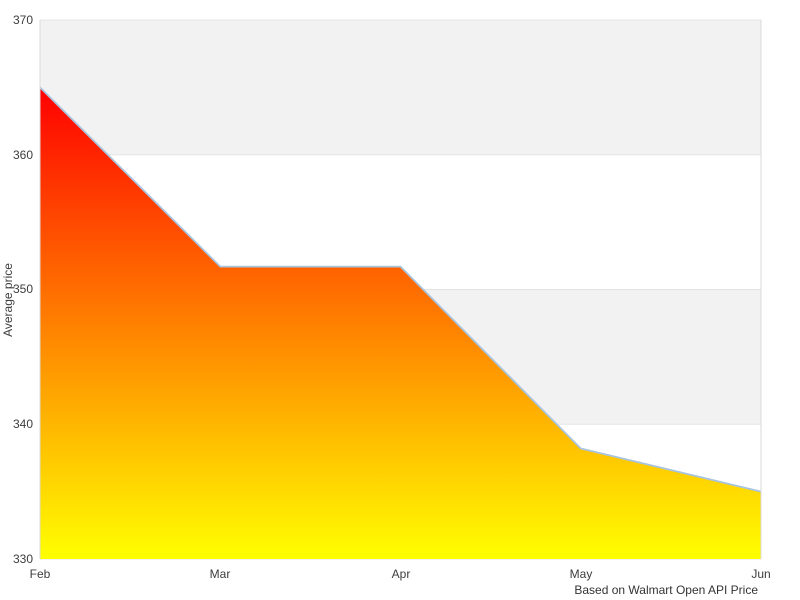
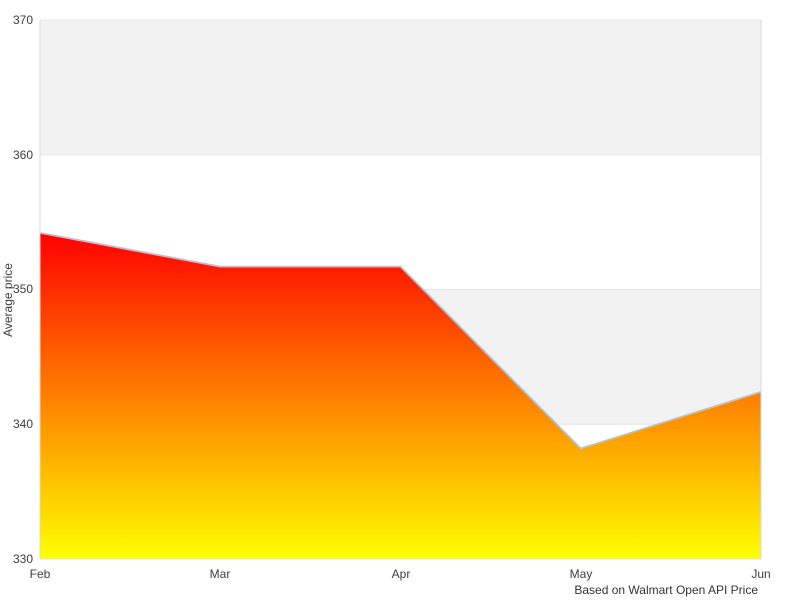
Feb: 365.0 -> 354.2
Jun: 335.0 -> 342.4
